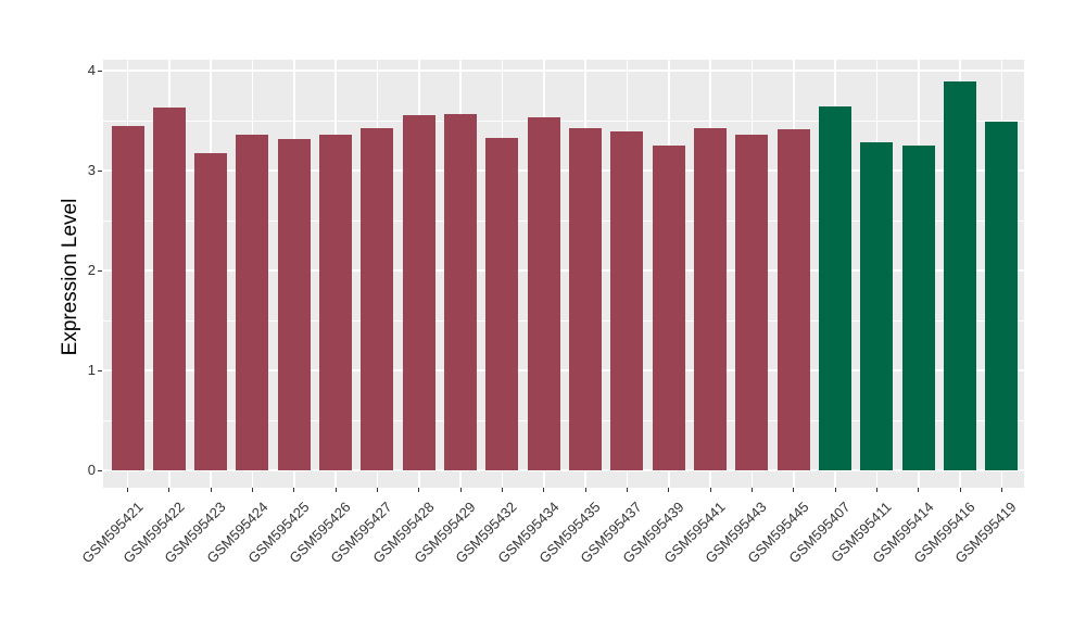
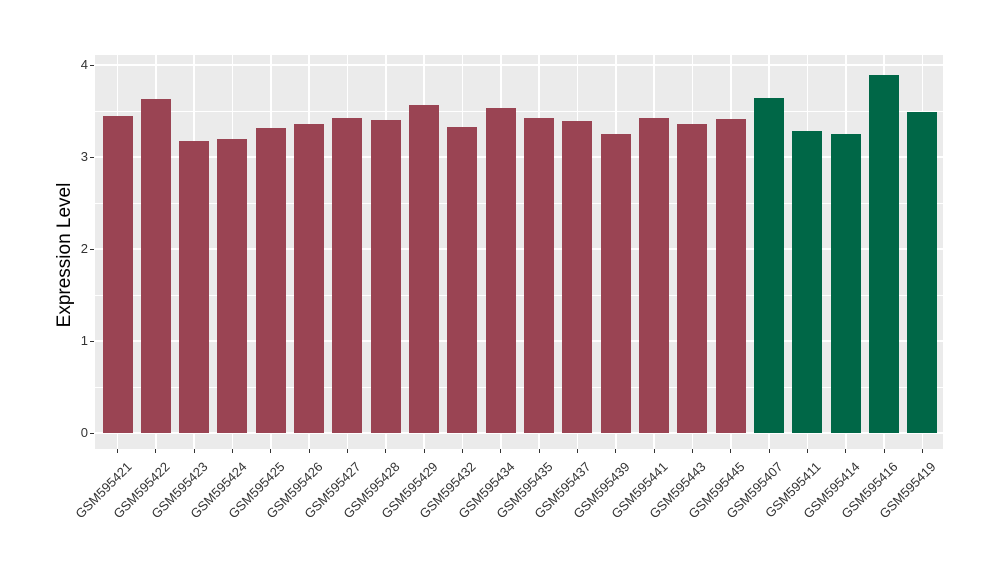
GSM595424: 3.4 -> 3.2
GSM595428: 3.5 -> 3.4
